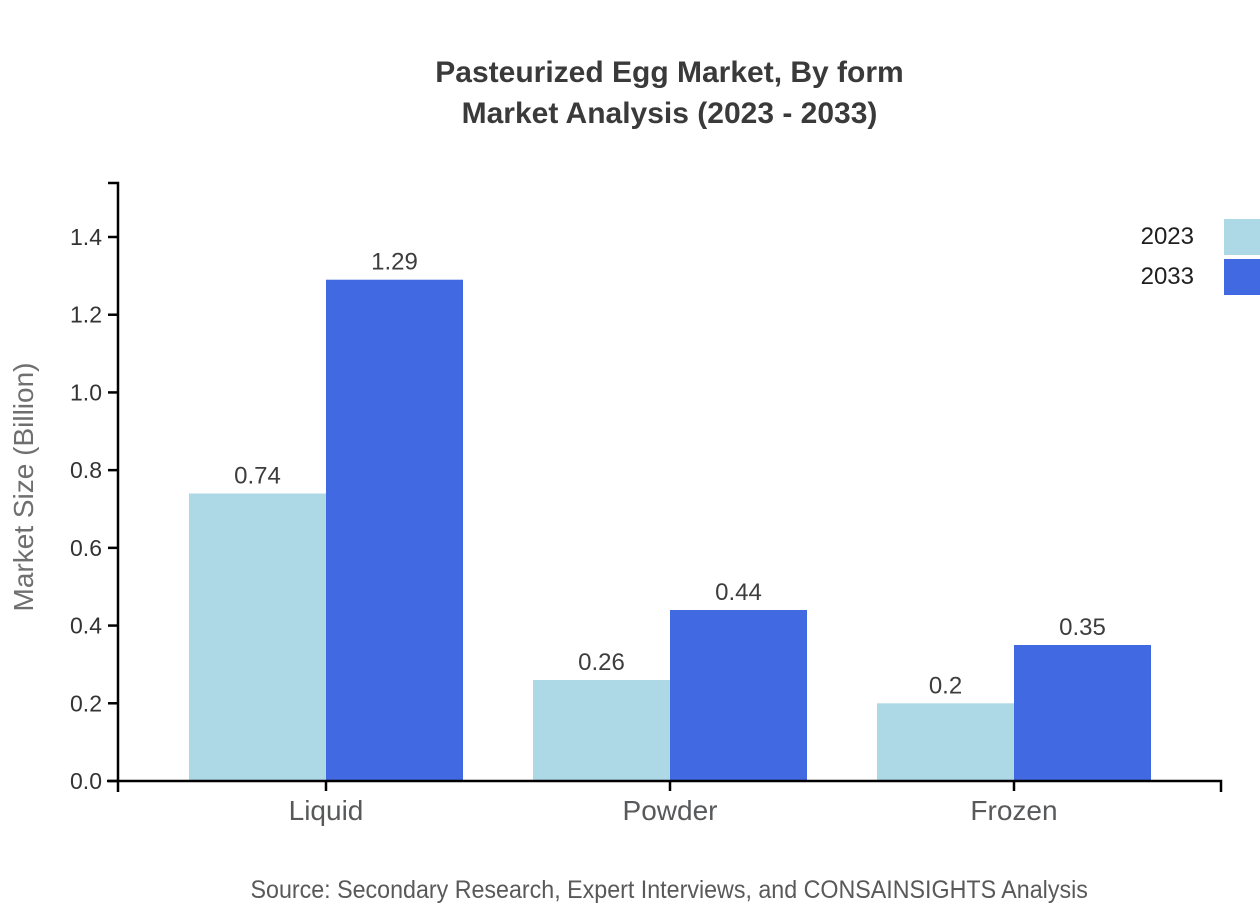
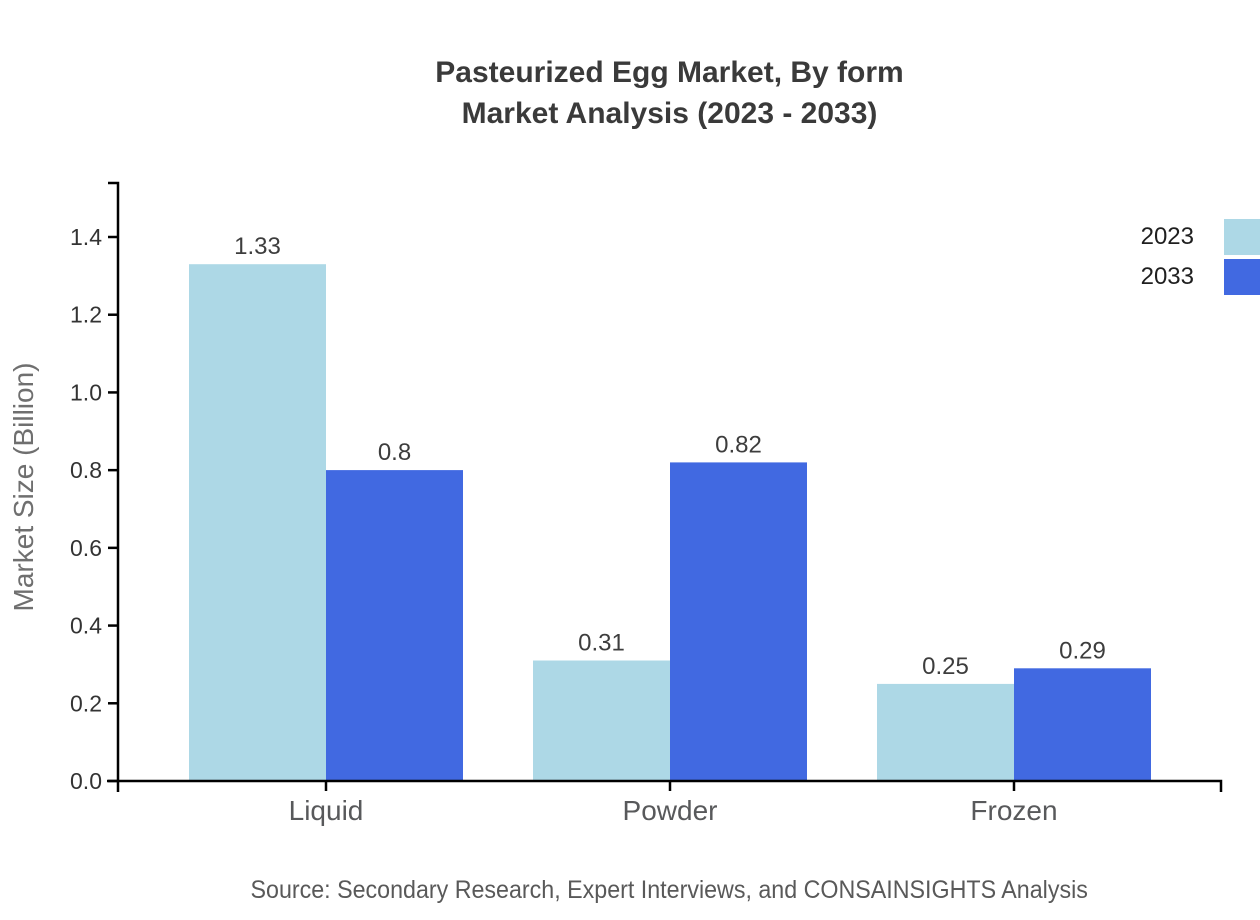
2023/Liquid: 0.74 -> 1.33
2033/Liquid: 1.29 -> 0.8
2023/Powder: 0.26 -> 0.31
2033/Powder: 0.44 -> 0.82
2023/Frozen: 0.2 -> 0.25
2033/Frozen: 0.35 -> 0.29
